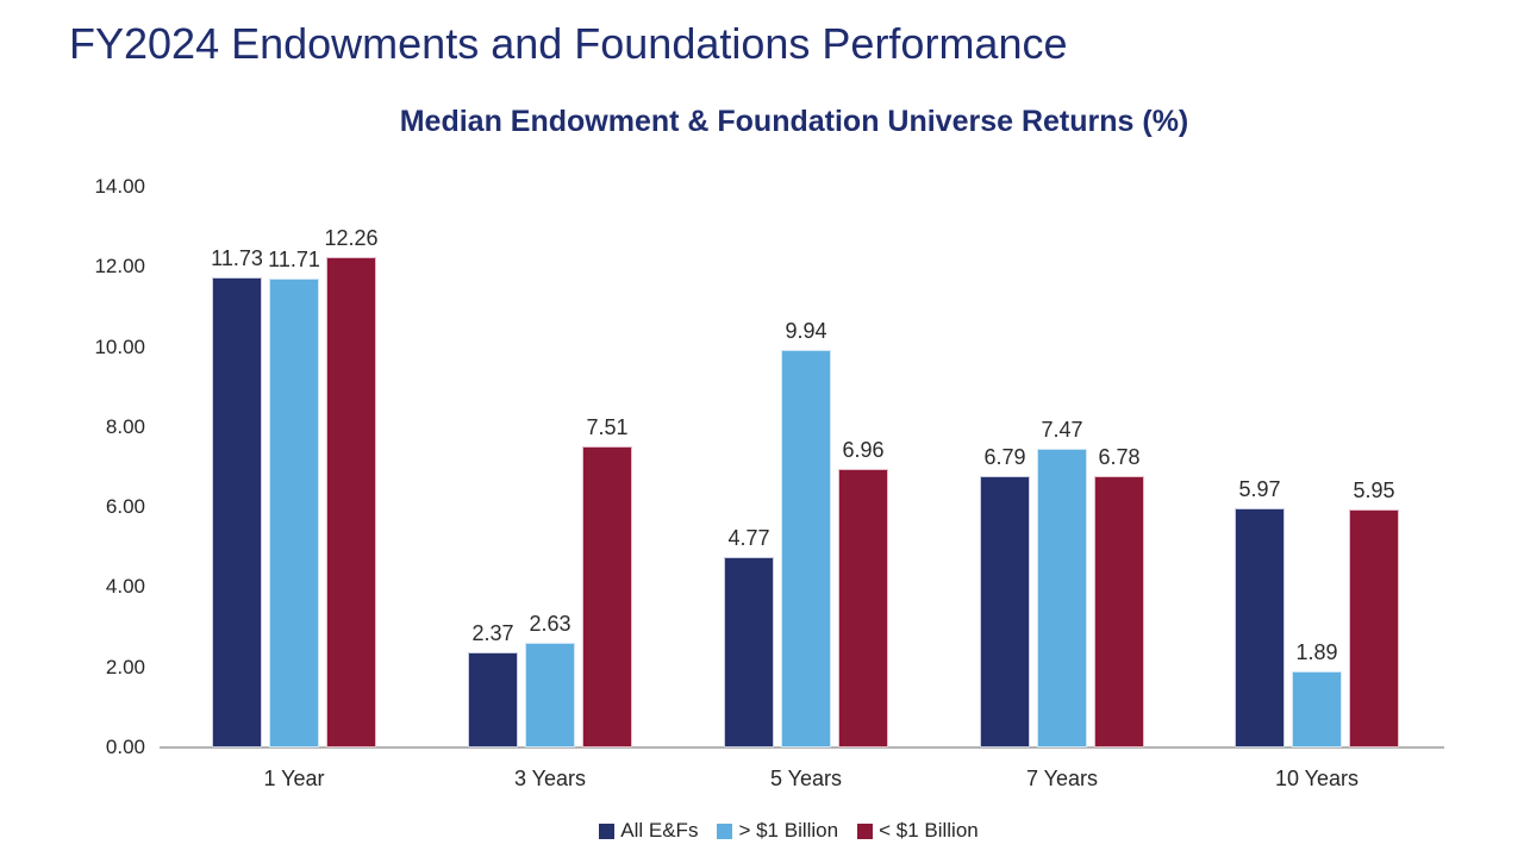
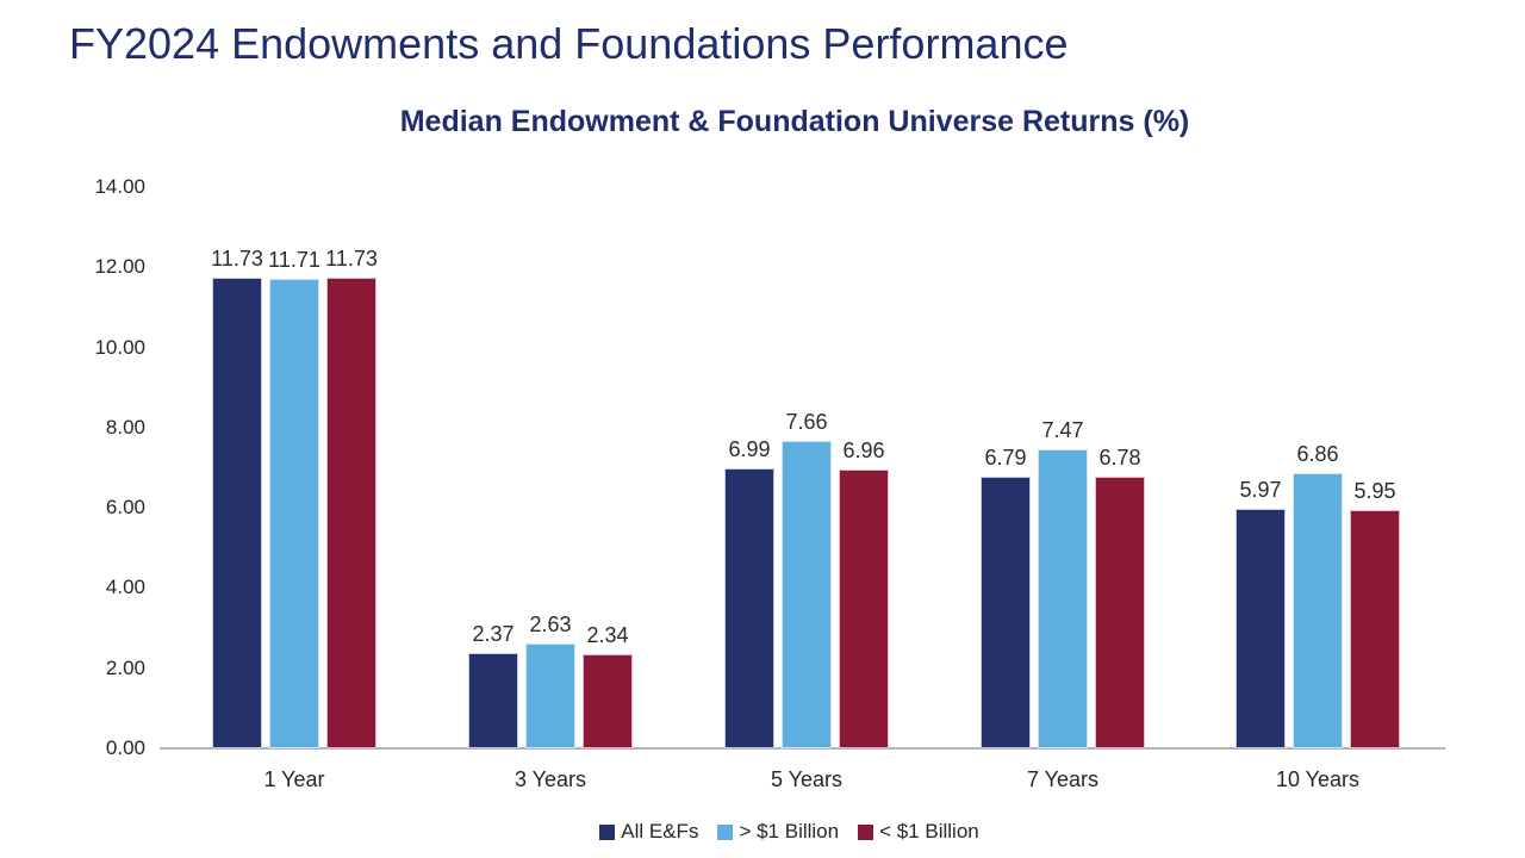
< $1 Billion/1 Year: 12.26 -> 11.73
< $1 Billion/3 Years: 7.51 -> 2.34
All E&Fs/5 Years: 4.77 -> 6.99
> $1 Billion/5 Years: 9.94 -> 7.66
> $1 Billion/10 Years: 1.89 -> 6.86
